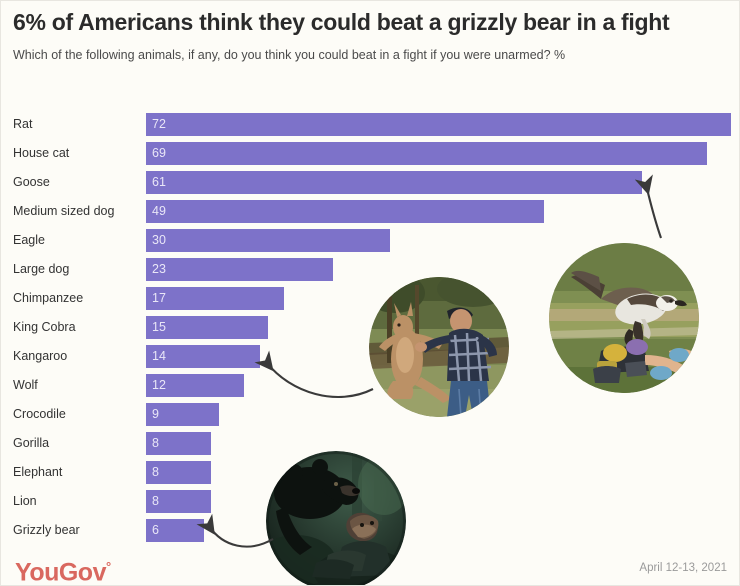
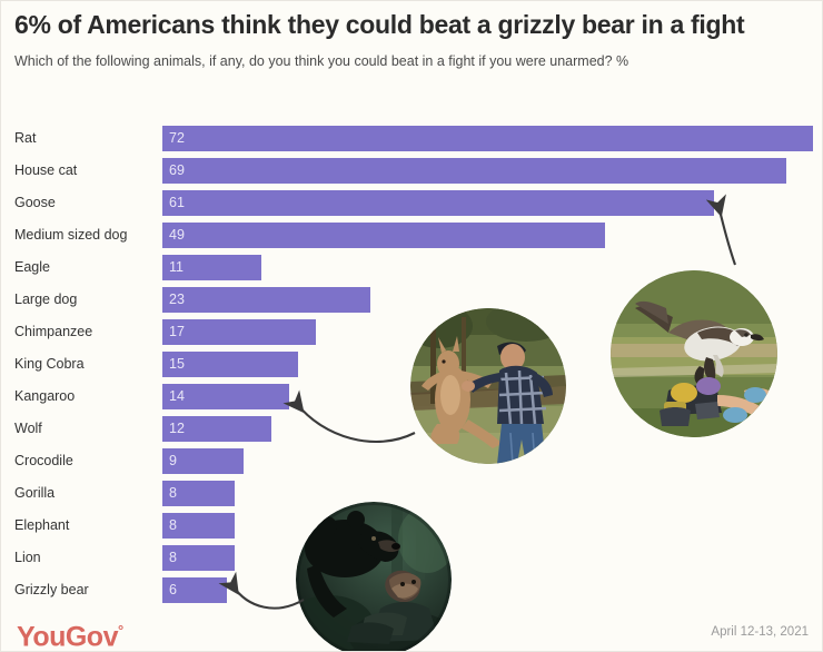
Eagle: 30 -> 11
